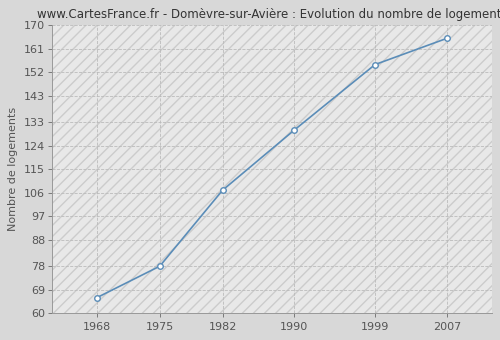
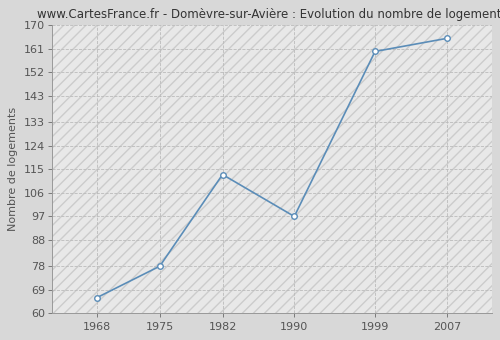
1982: 107 -> 113
1990: 130 -> 97
1999: 155 -> 160
